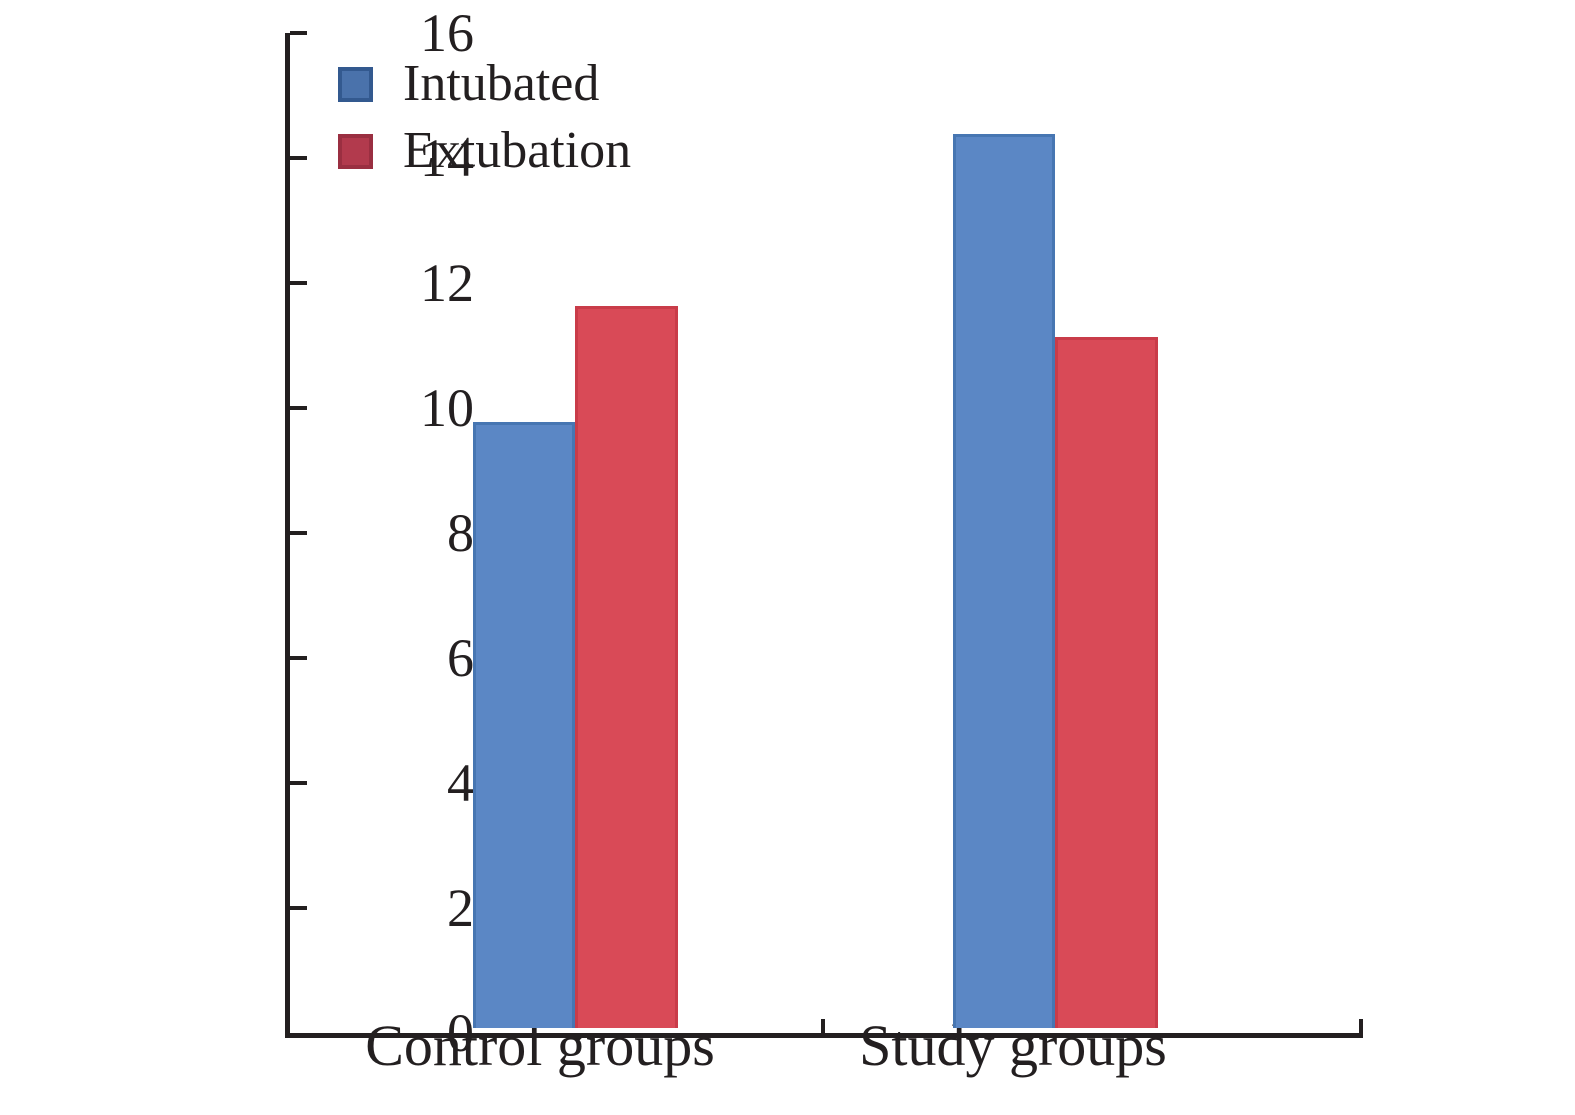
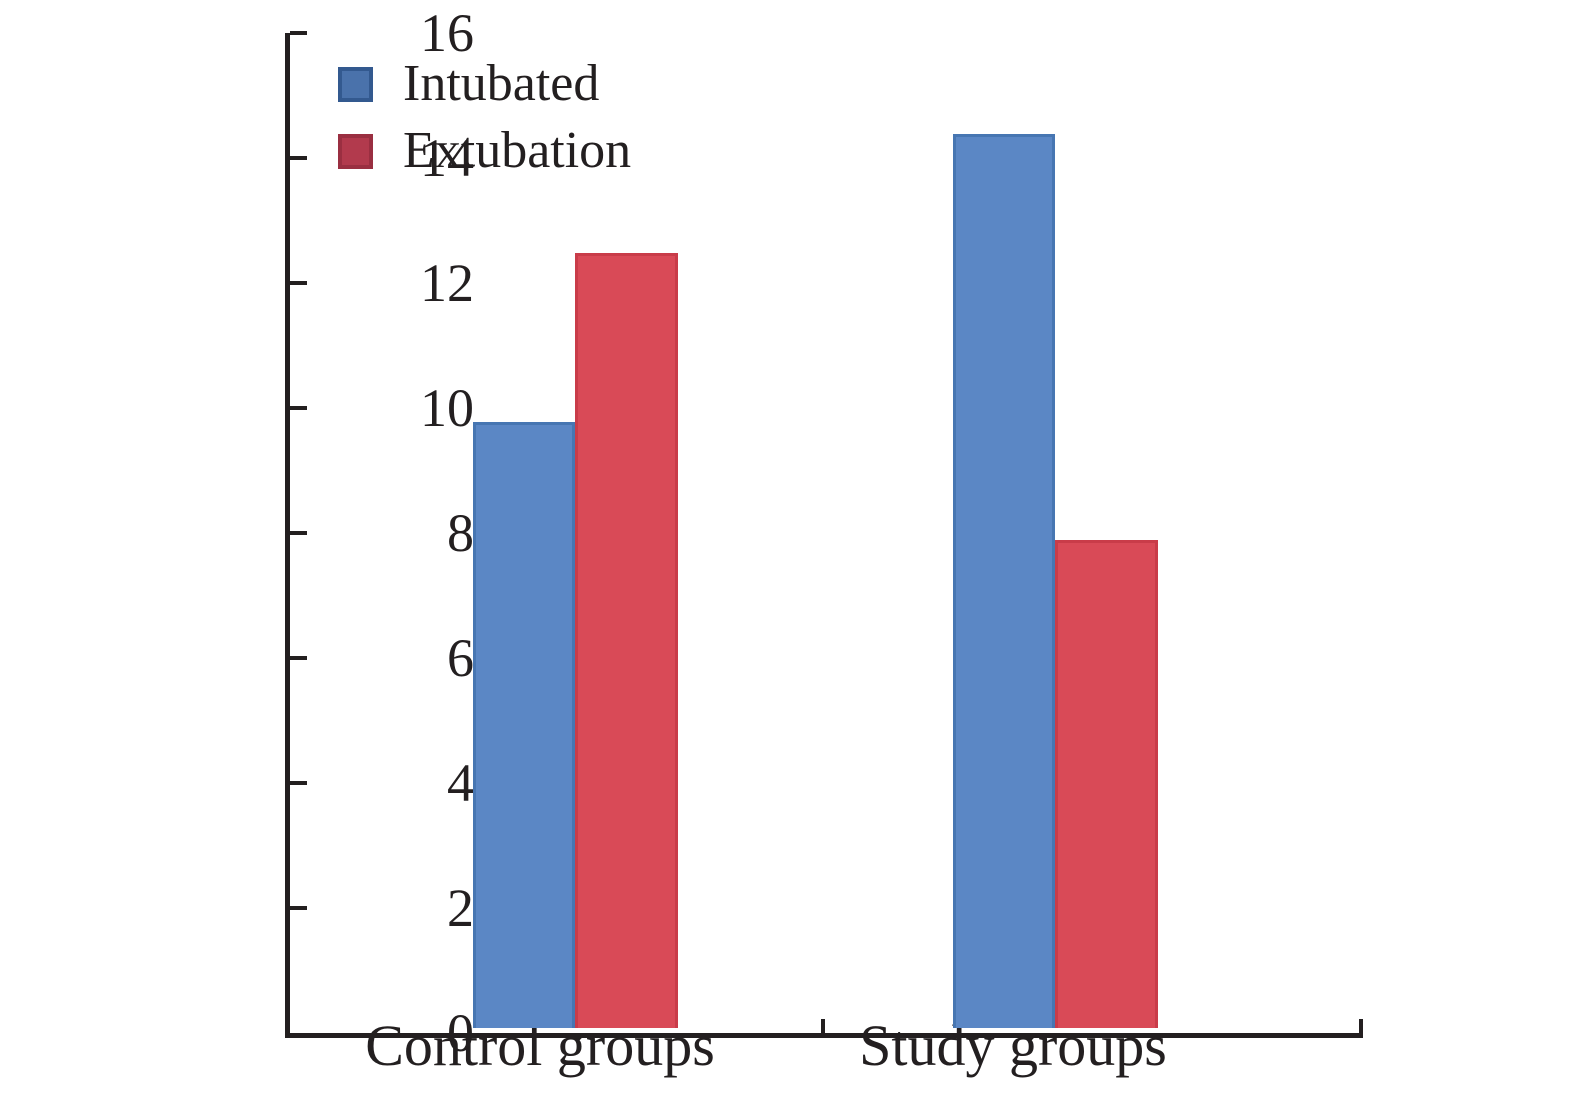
Extubation/Control groups: 11.6 -> 12.4
Extubation/Study groups: 11.1 -> 7.8
